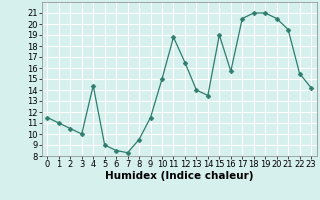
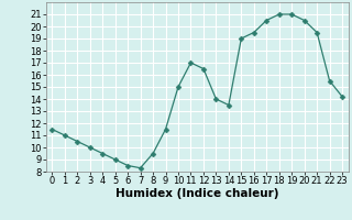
4: 14.4 -> 9.5
11: 18.8 -> 17.0
16: 15.7 -> 19.5
